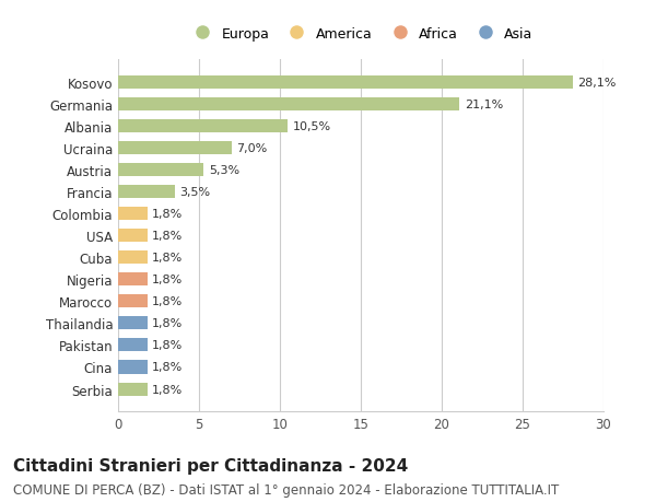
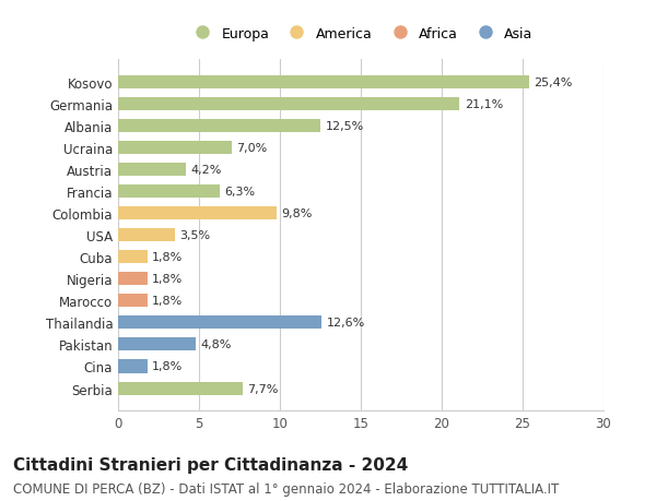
Kosovo: 28,1% -> 25,4%
Albania: 10,5% -> 12,5%
Austria: 5,3% -> 4,2%
Francia: 3,5% -> 6,3%
Colombia: 1,8% -> 9,8%
USA: 1,8% -> 3,5%
Thailandia: 1,8% -> 12,6%
Pakistan: 1,8% -> 4,8%
Serbia: 1,8% -> 7,7%
